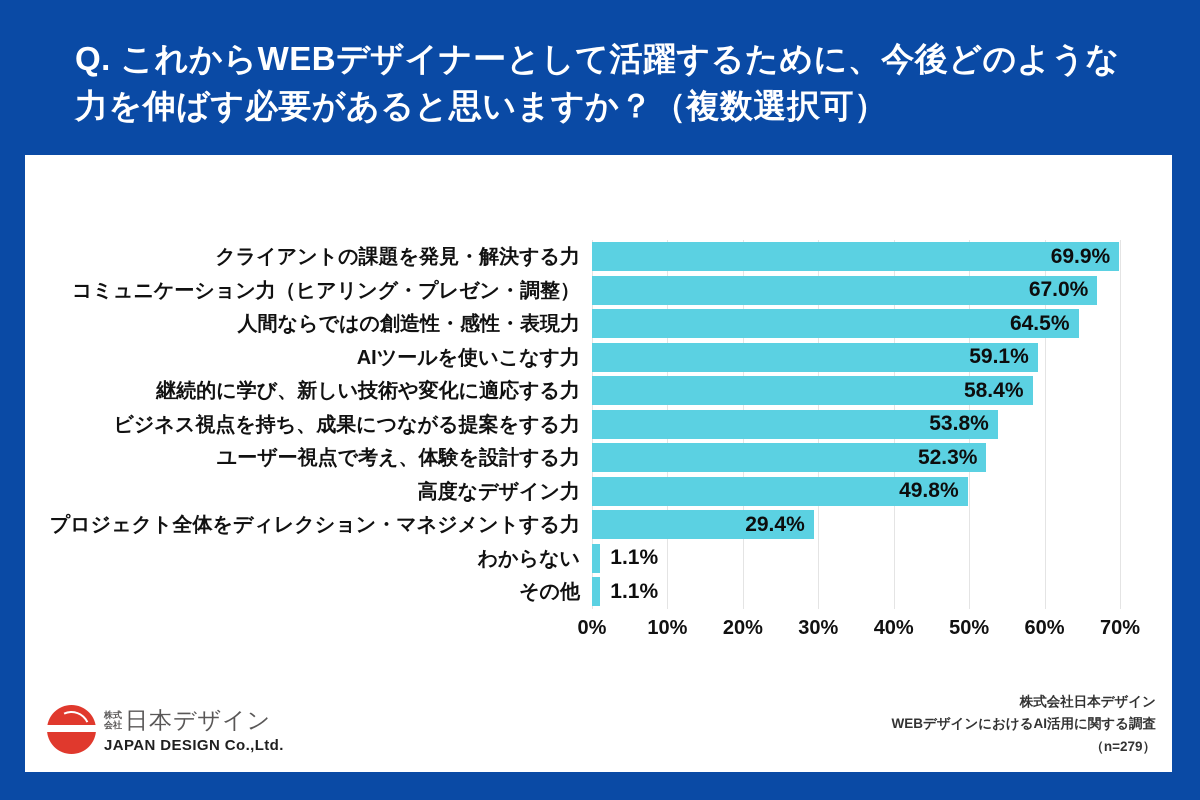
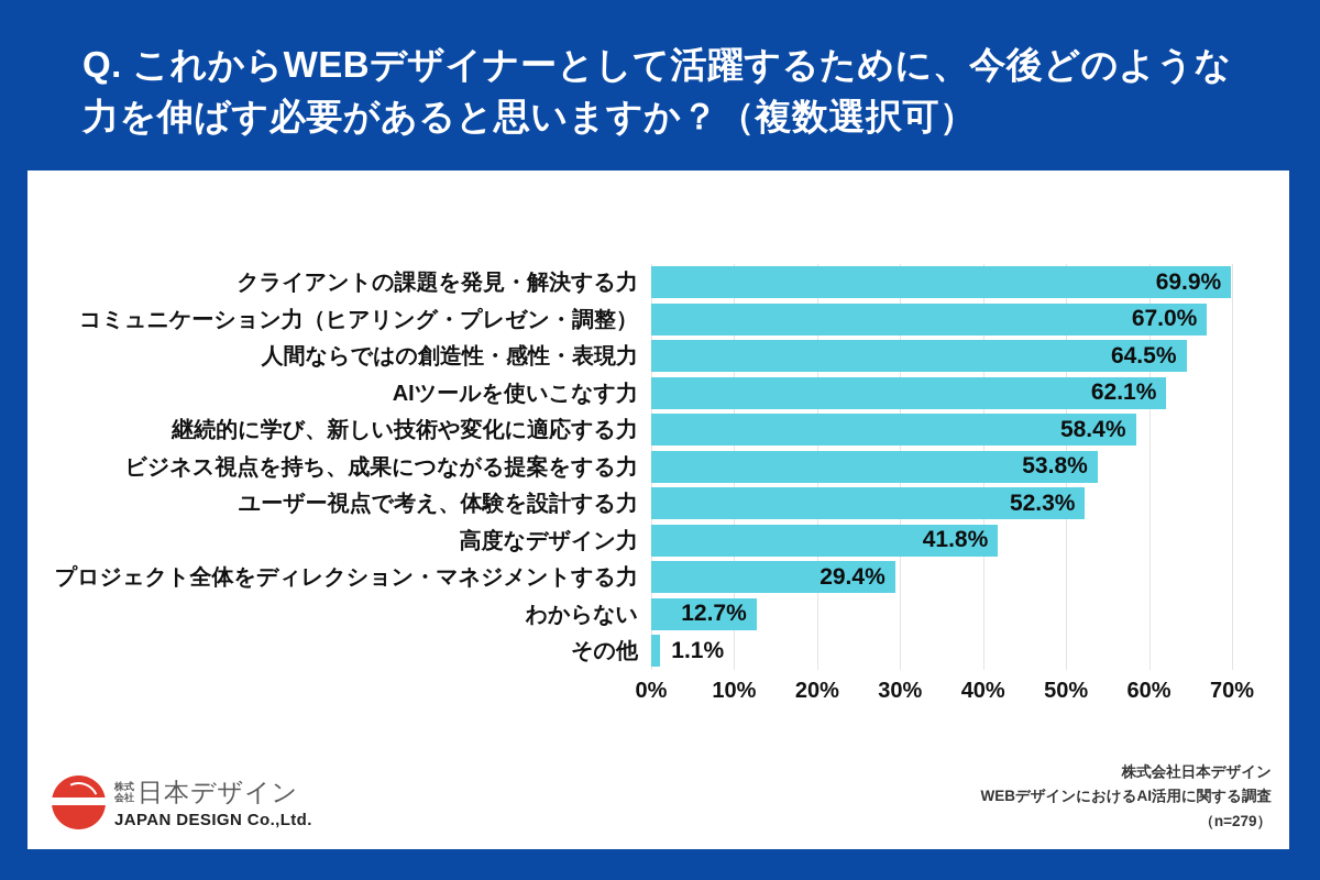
AIツールを使いこなす力: 59.1% -> 62.1%
高度なデザイン力: 49.8% -> 41.8%
わからない: 1.1% -> 12.7%
